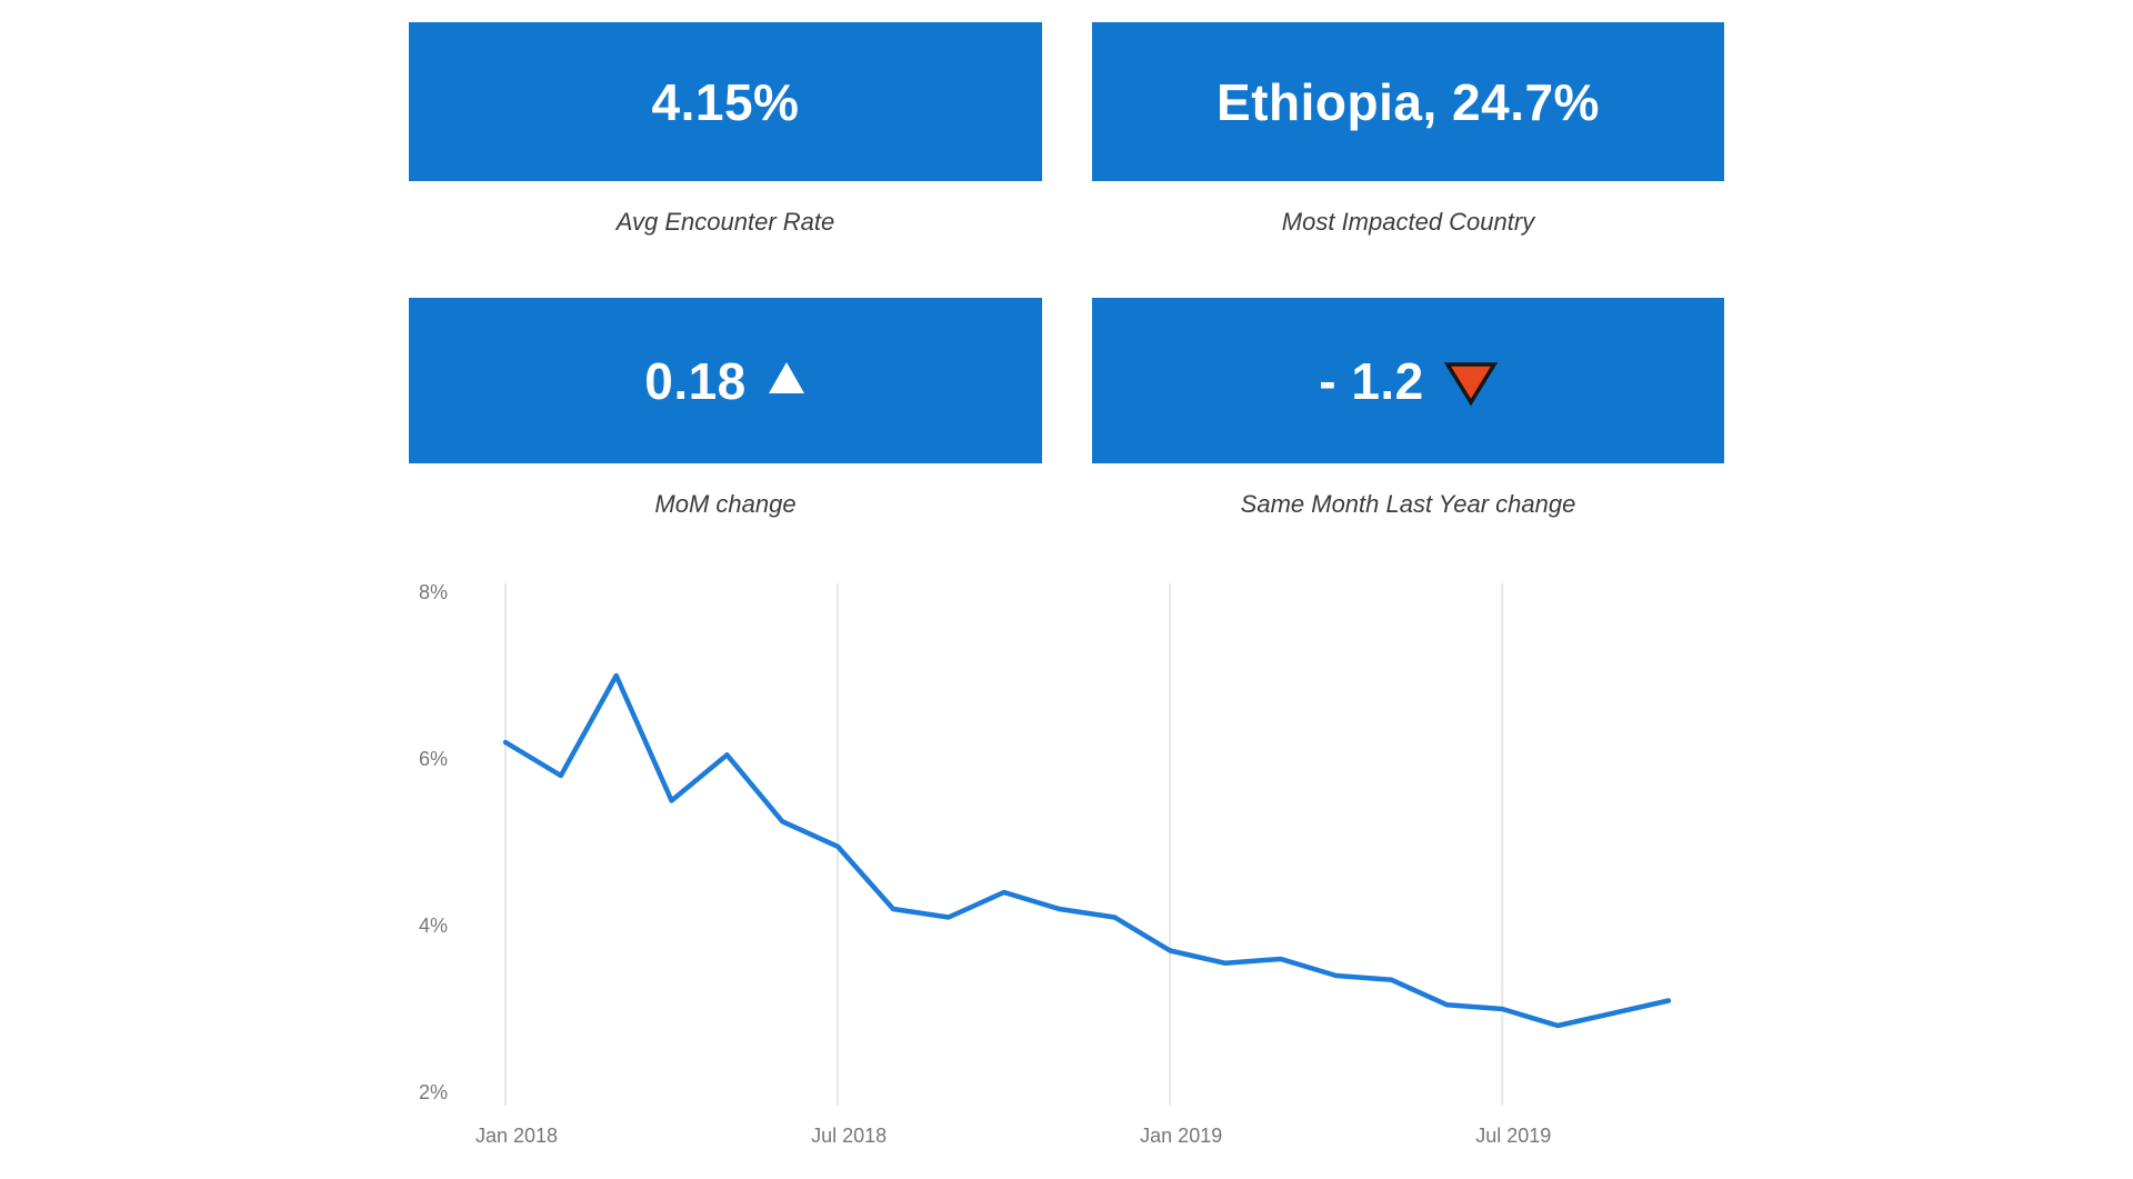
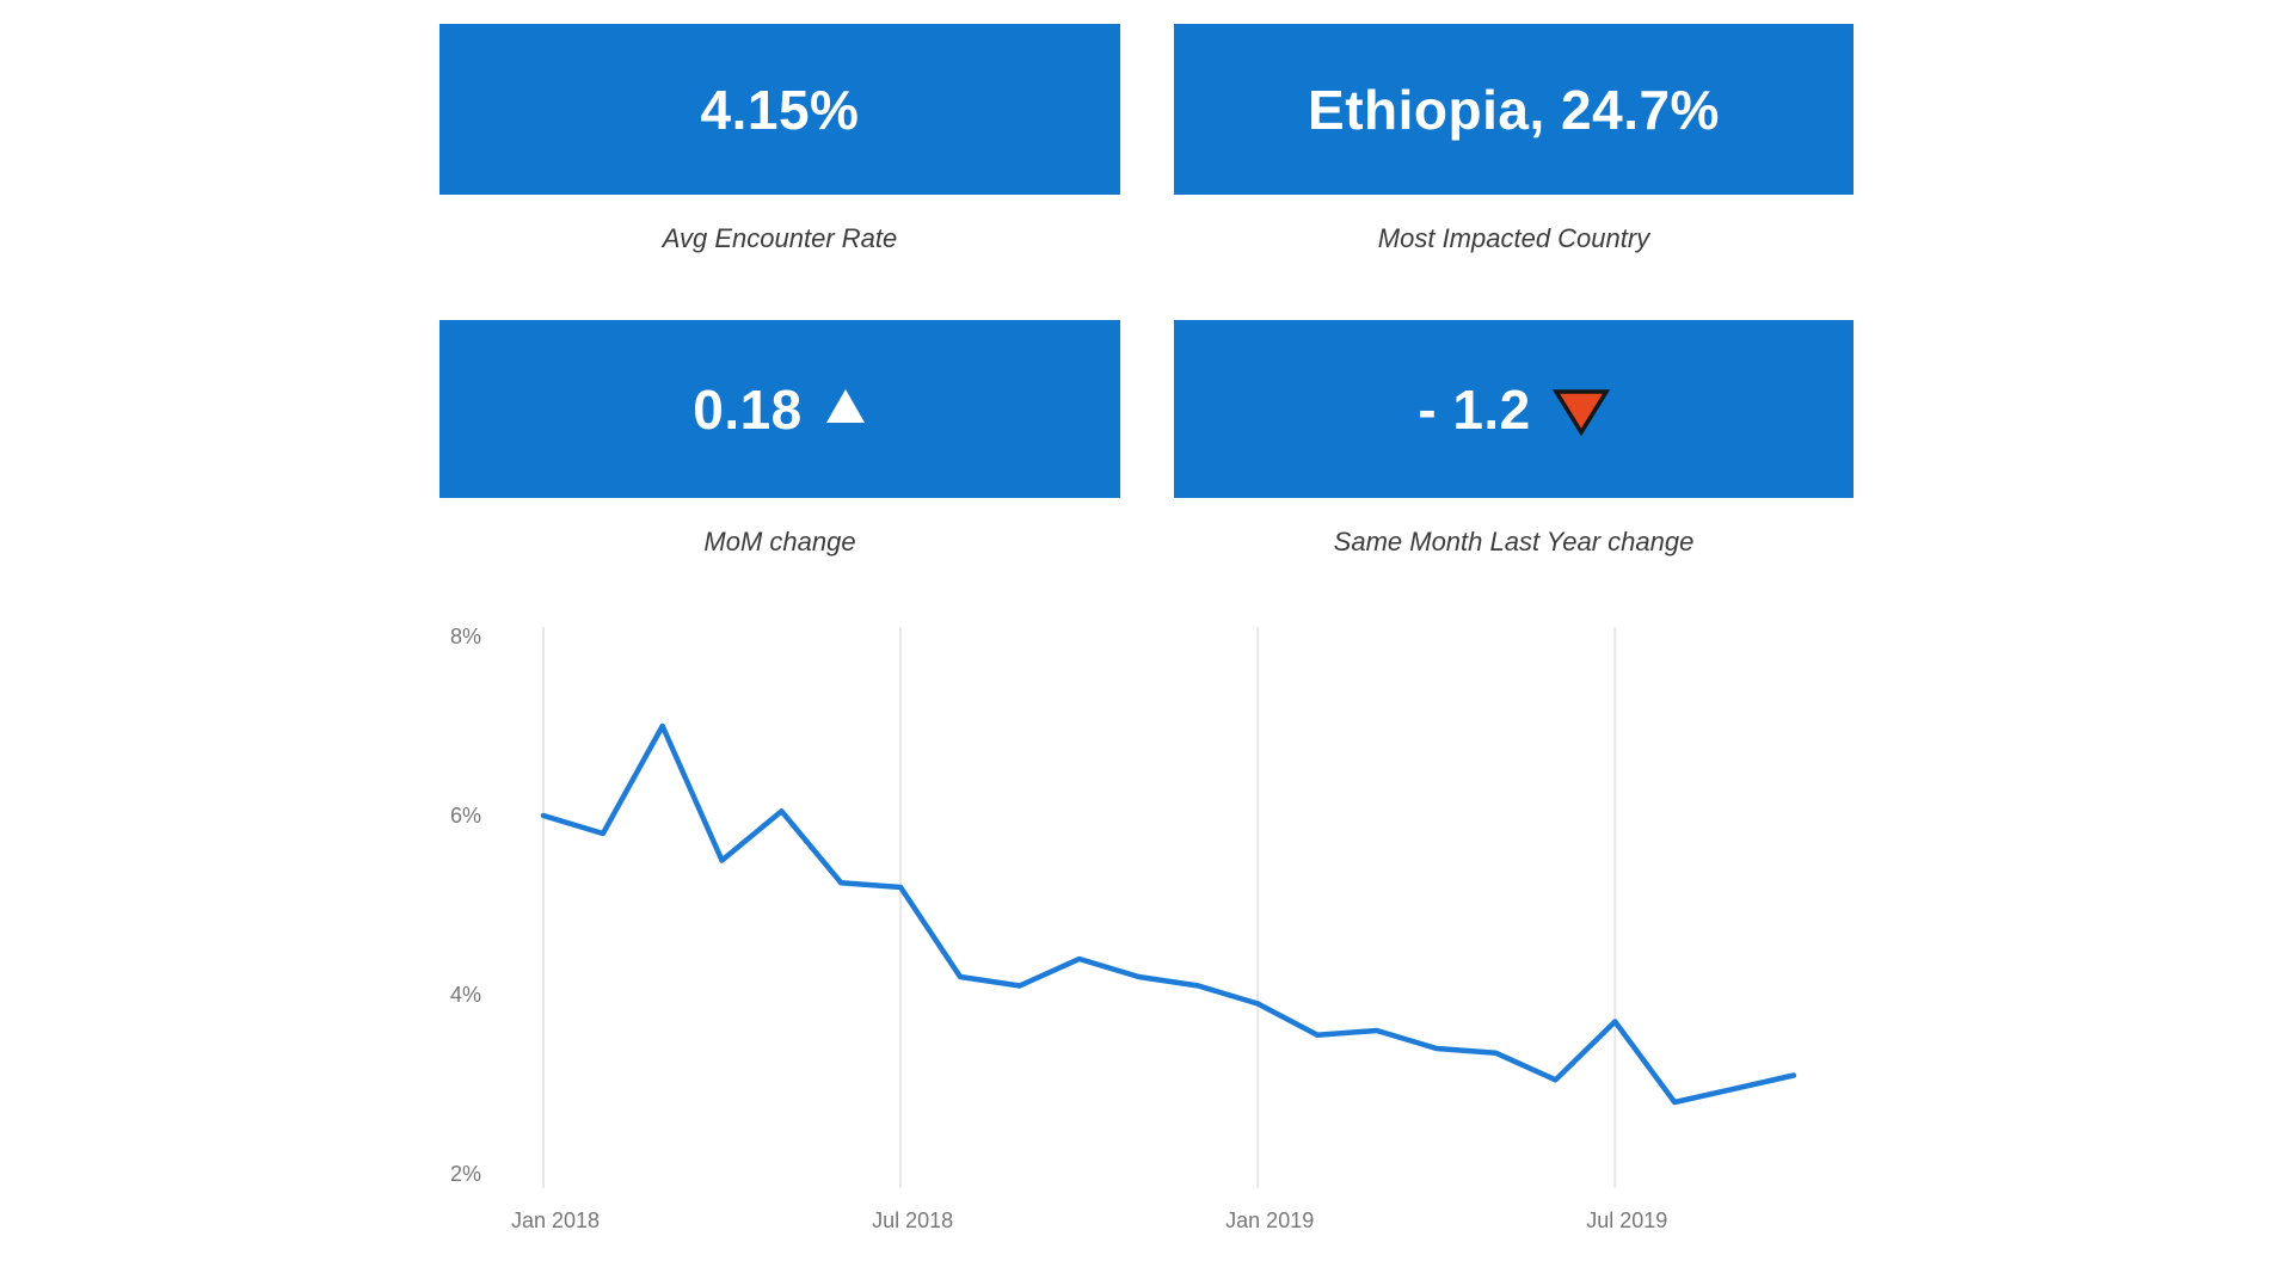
Jan 2018: 6.2% -> 6.0%
Jul 2018: 5.0% -> 5.2%
Jan 2019: 3.7% -> 3.9%
Jul 2019: 3.0% -> 3.7%
